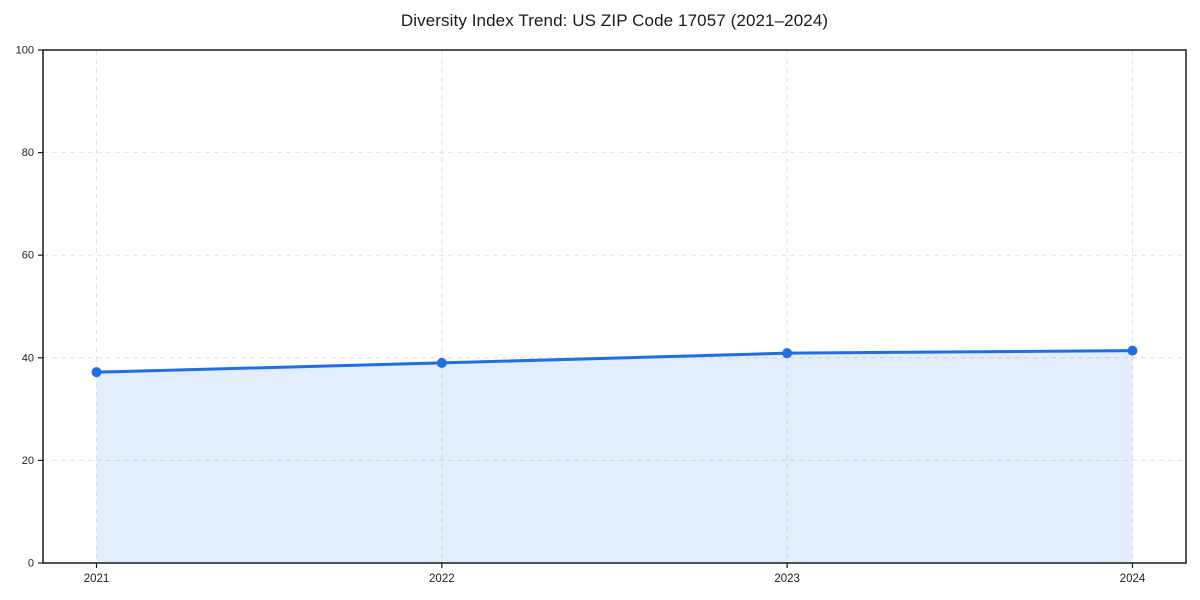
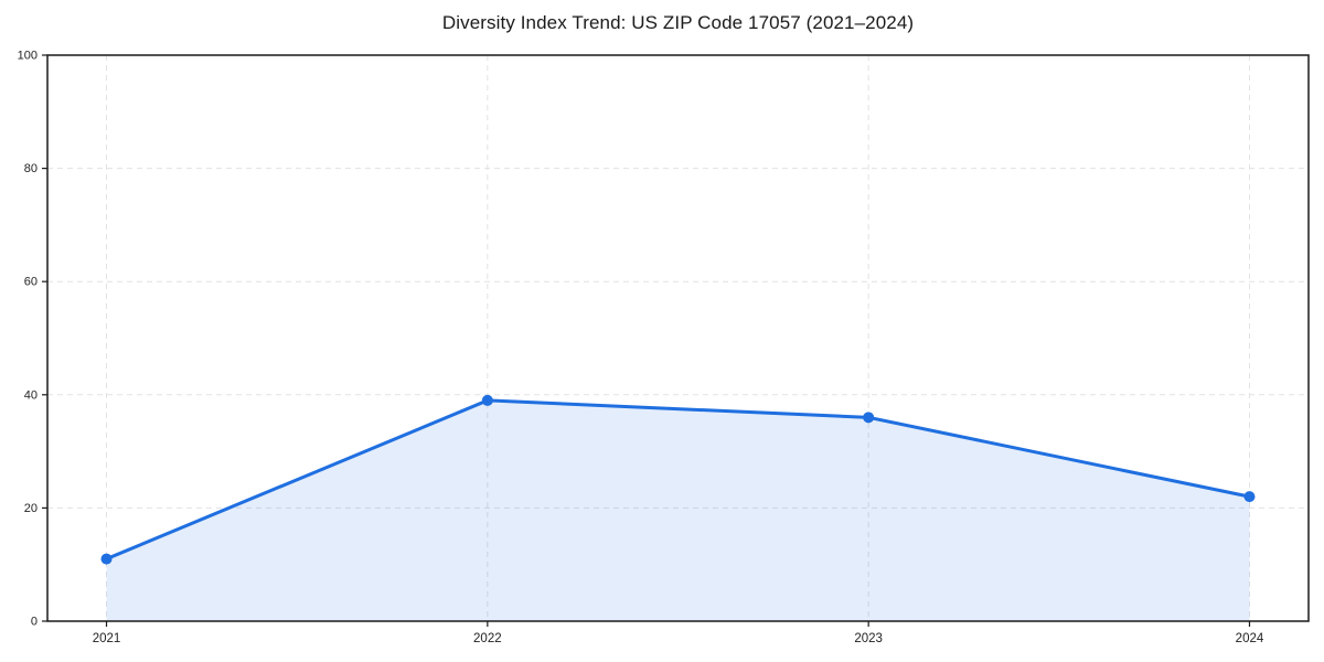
2021: 37 -> 11
2023: 41 -> 36
2024: 41 -> 22
